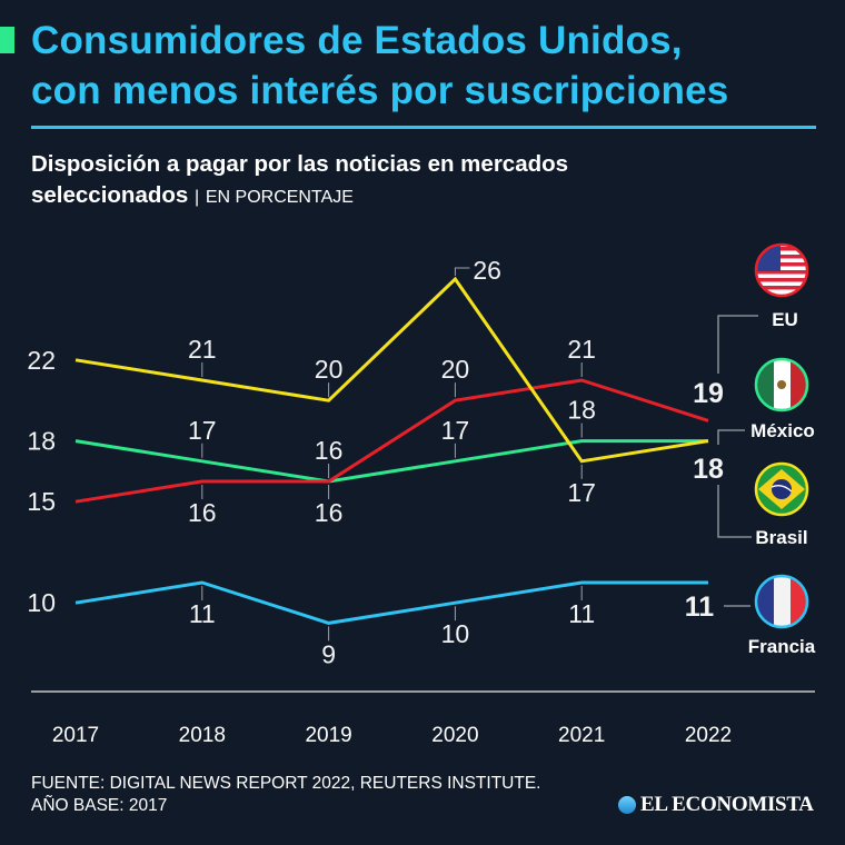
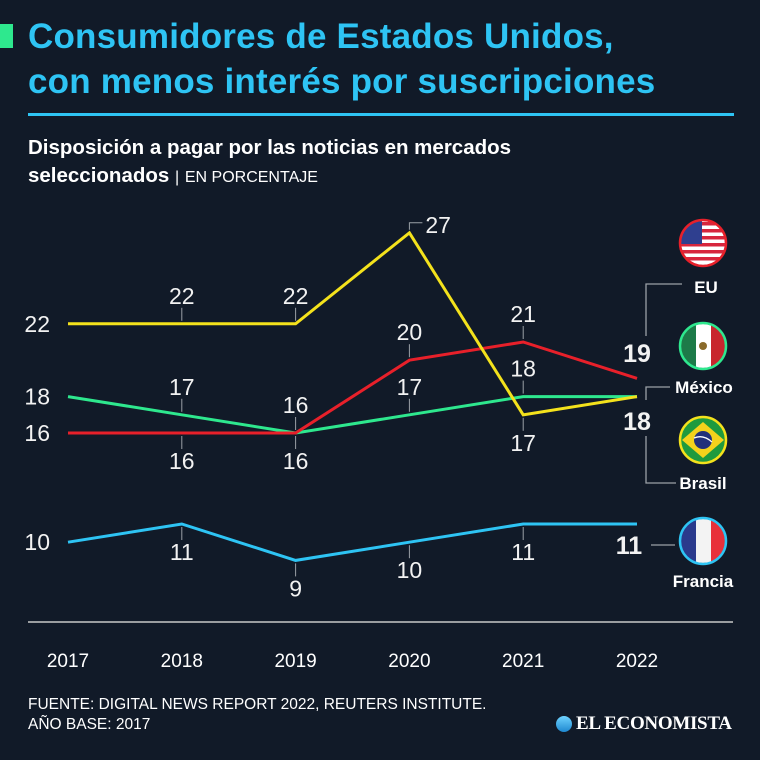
EU/2017: 15 -> 16
Brasil/2018: 21 -> 22
Brasil/2019: 20 -> 22
Brasil/2020: 26 -> 27
